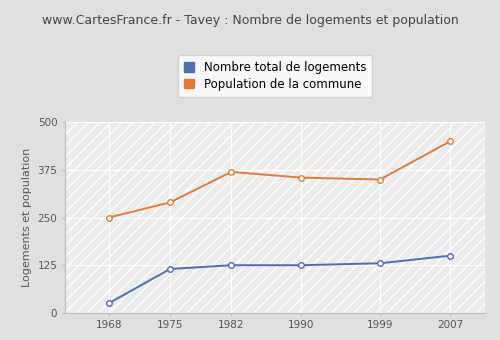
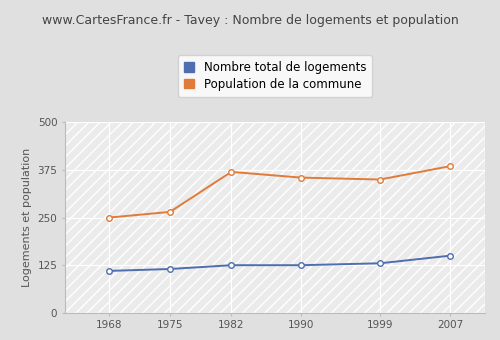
Nombre total de logements/1968: 25 -> 110
Population de la commune/1975: 290 -> 265
Population de la commune/2007: 450 -> 385
